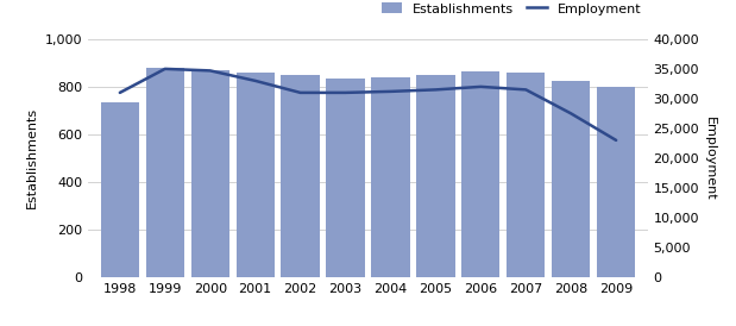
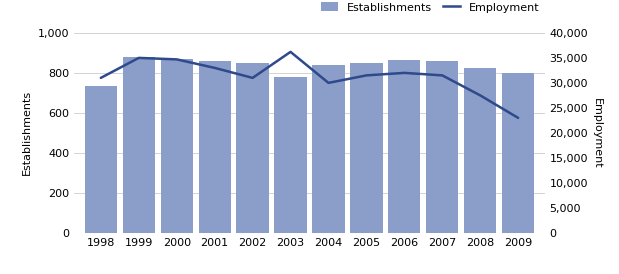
Establishments/2003: 835 -> 780
Employment/2003: 31,000 -> 36,200
Employment/2004: 31,200 -> 30,000
